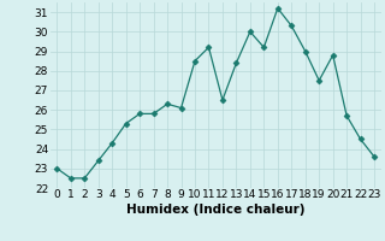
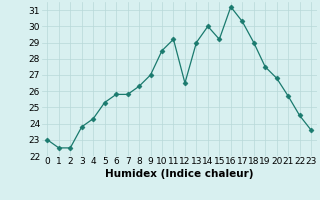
3: 23.4 -> 23.8
9: 26.1 -> 27.0
13: 28.4 -> 29.0
20: 28.8 -> 26.8
